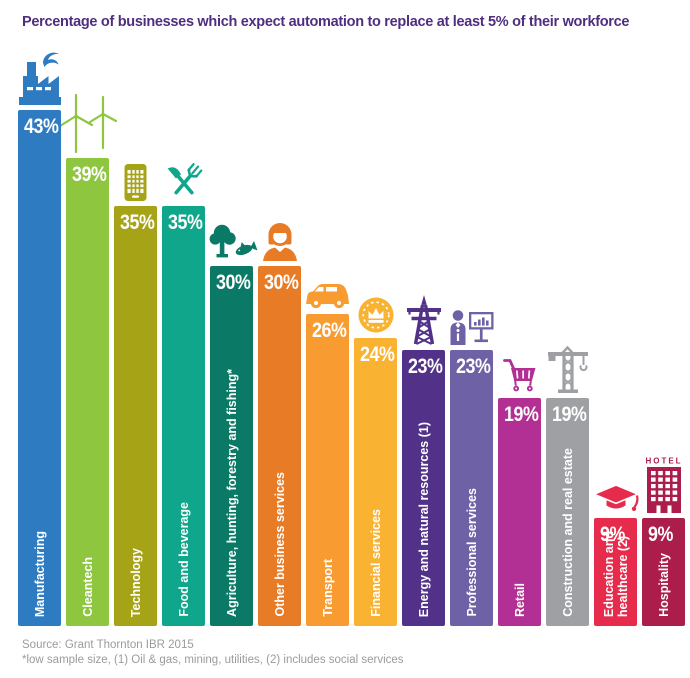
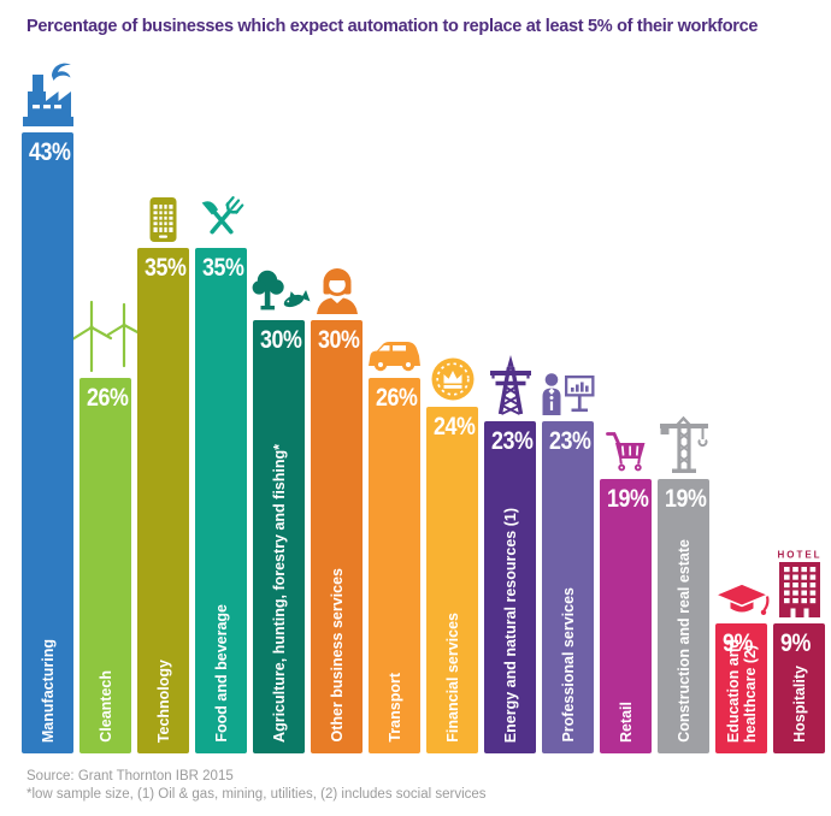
Cleantech: 39% -> 26%
